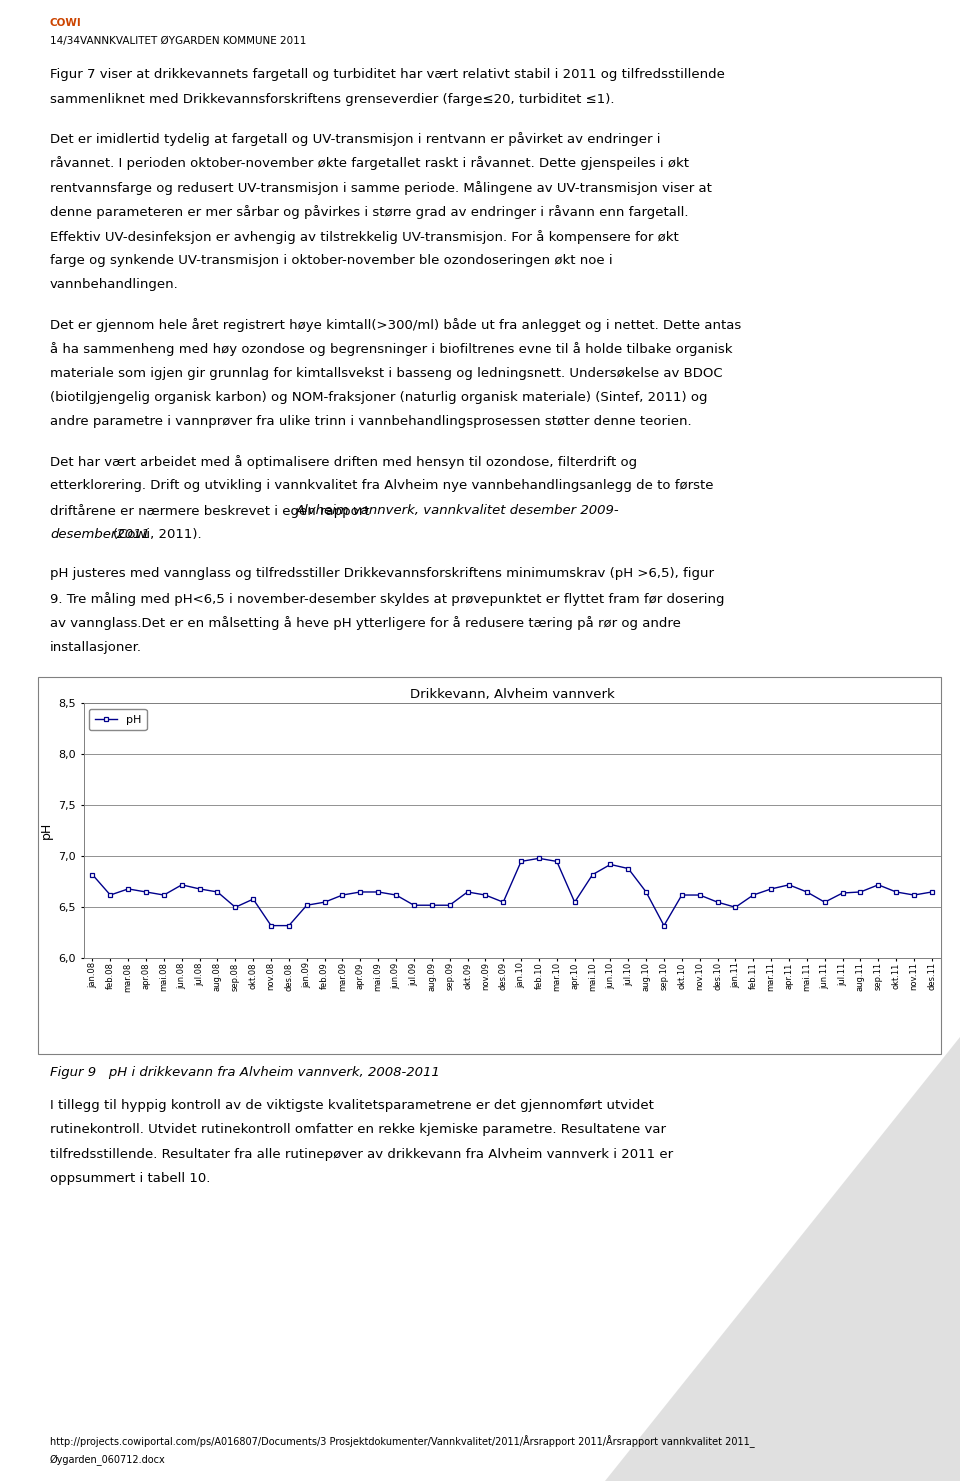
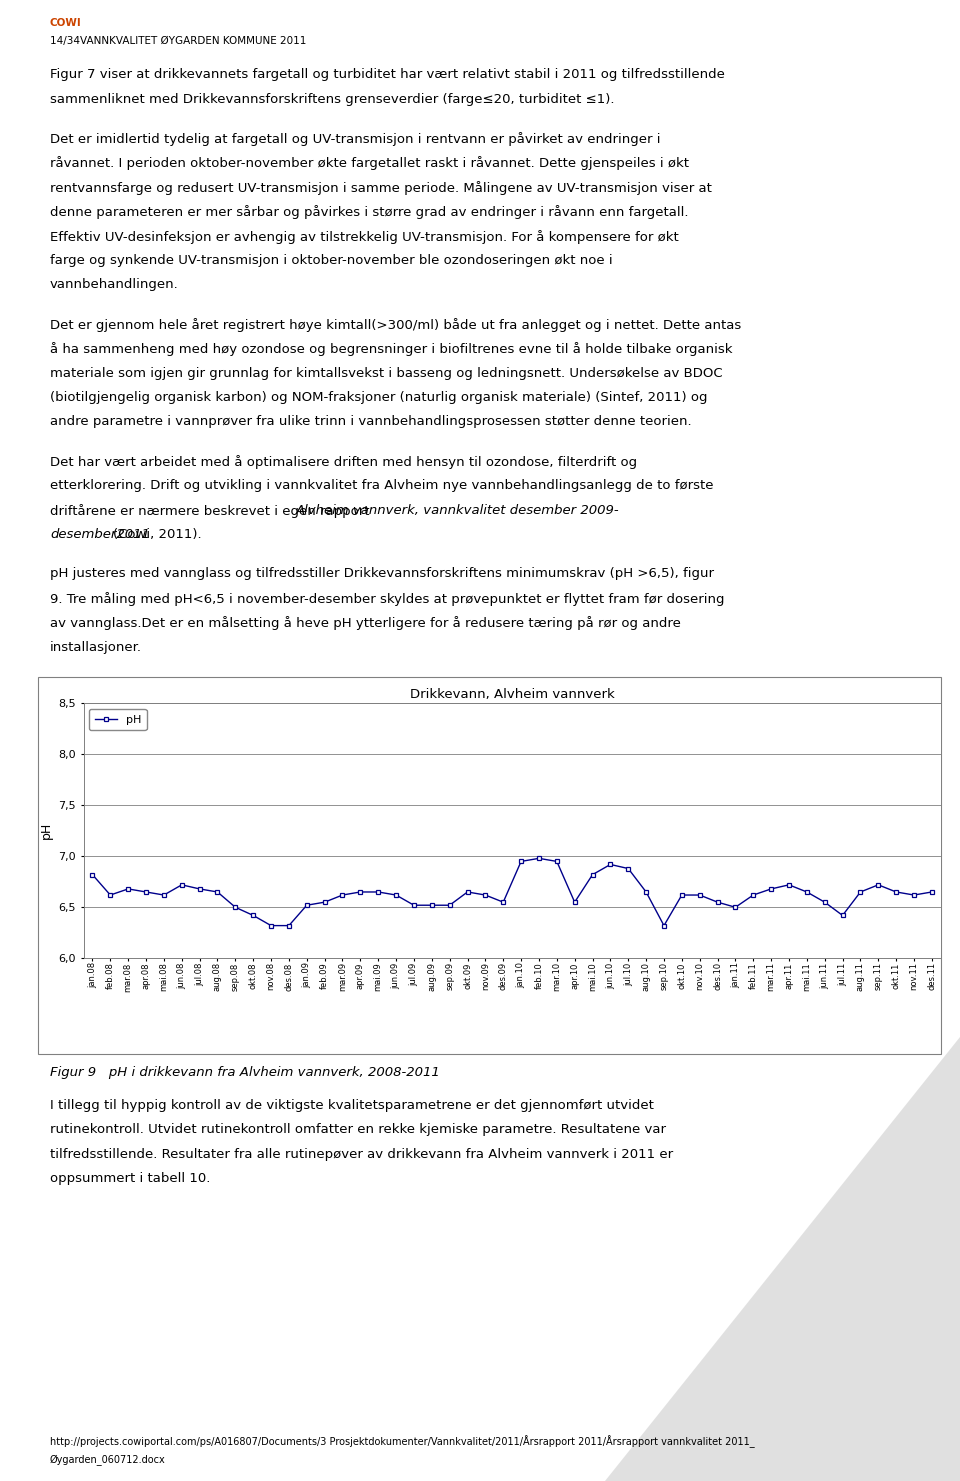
okt.08: 6,58 -> 6,42
jul.11: 6,64 -> 6,42
